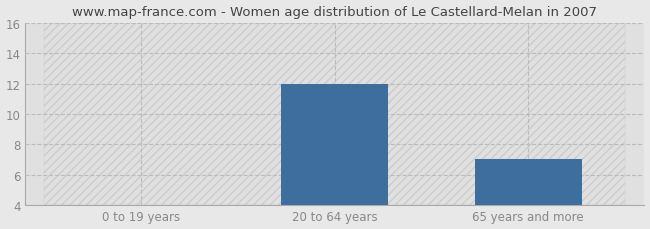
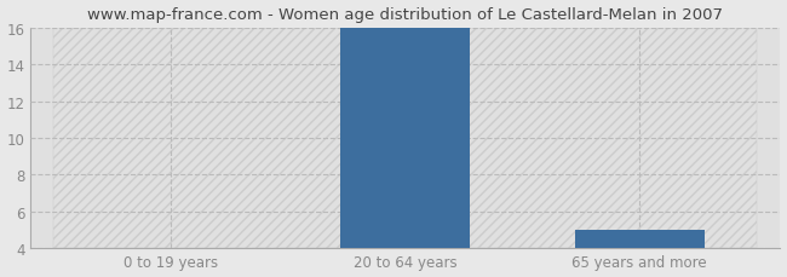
20 to 64 years: 12.0 -> 16.0
65 years and more: 7.0 -> 5.0
